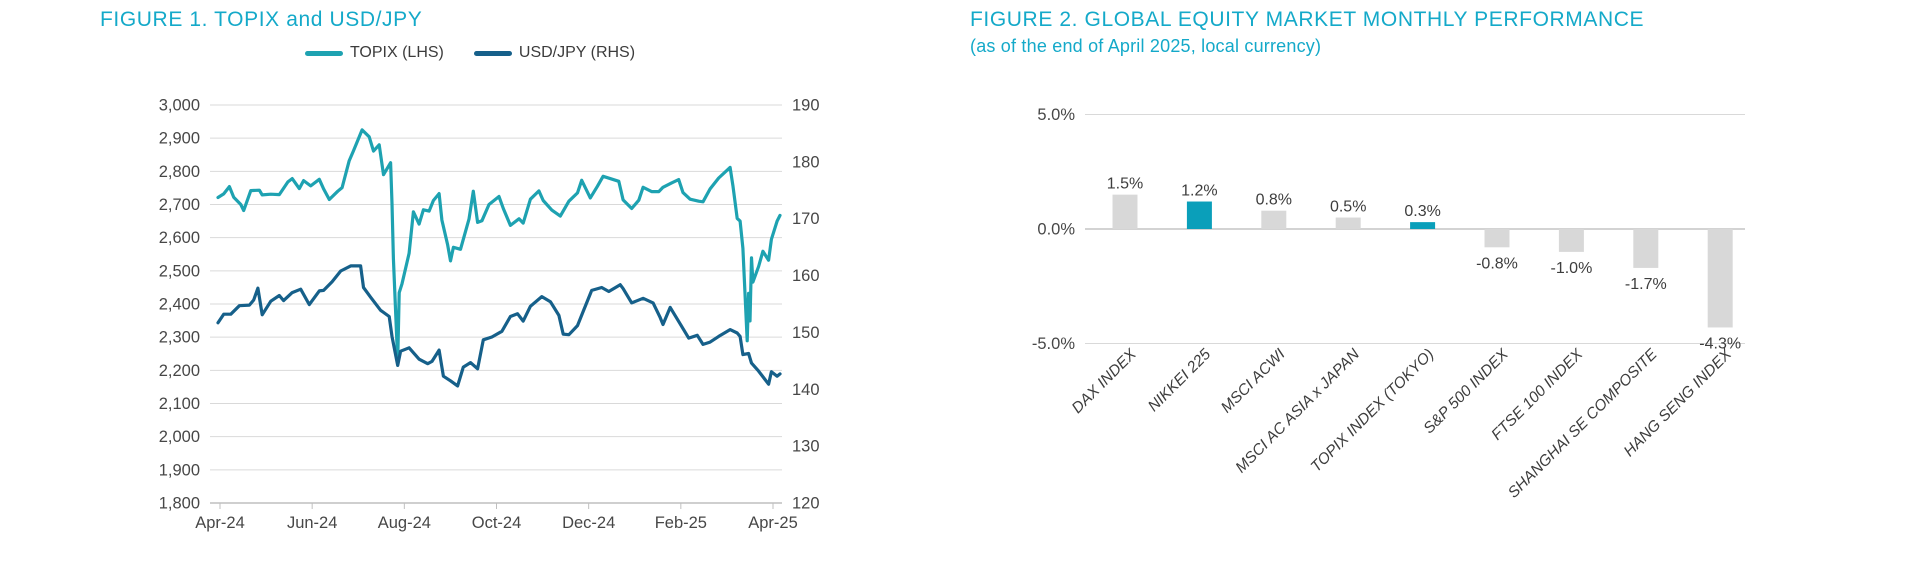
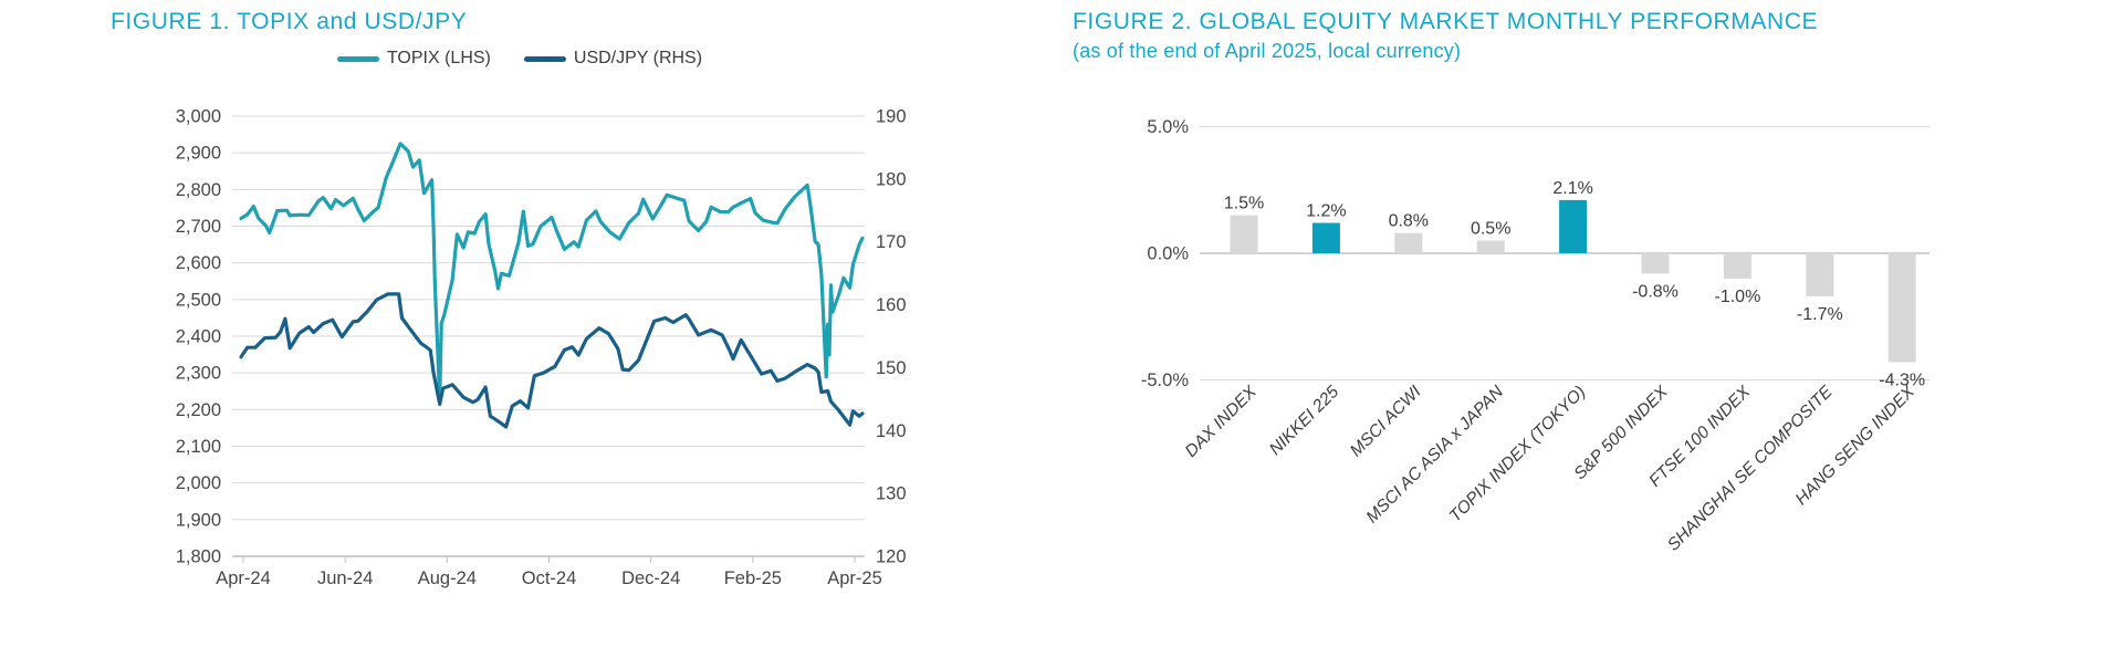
FIGURE 2. GLOBAL EQUITY MARKET MONTHLY PERFORMANCE/TOPIX INDEX (TOKYO): 0.3% -> 2.1%
